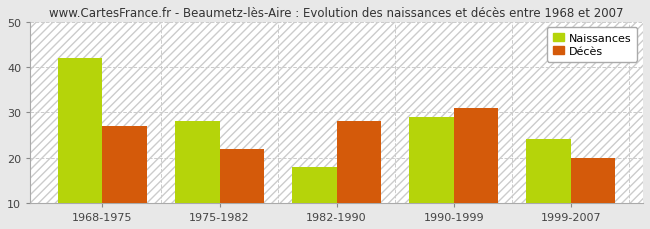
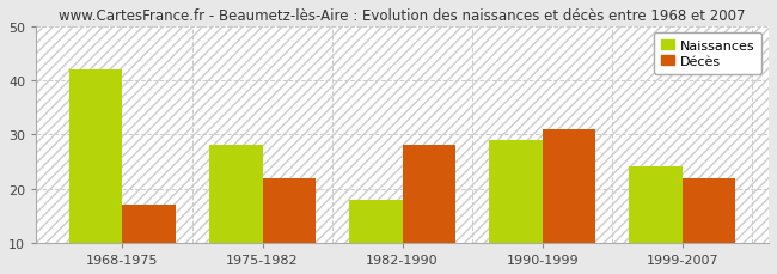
Décès/1968-1975: 27 -> 17
Décès/1999-2007: 20 -> 22
